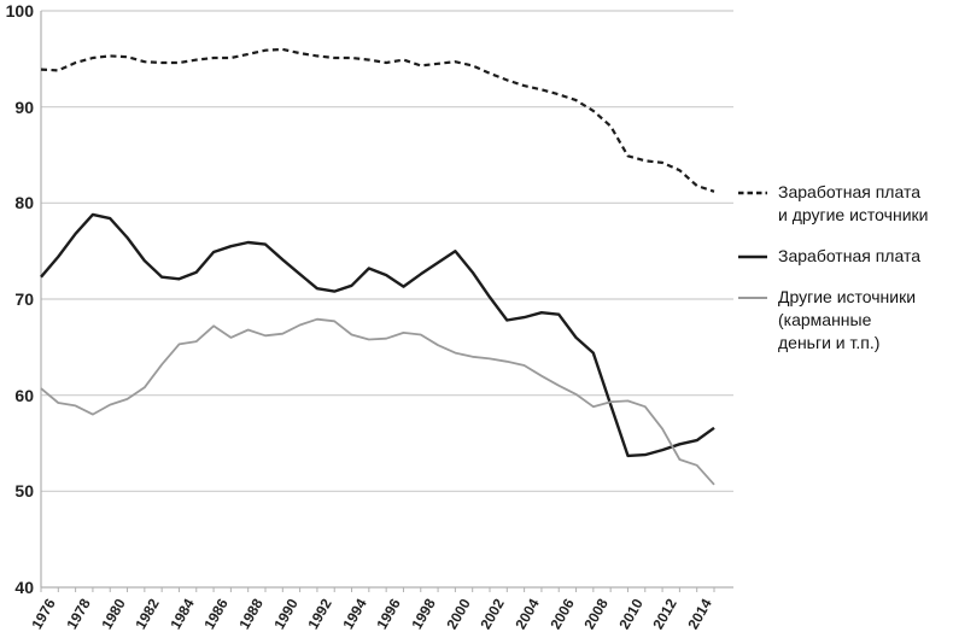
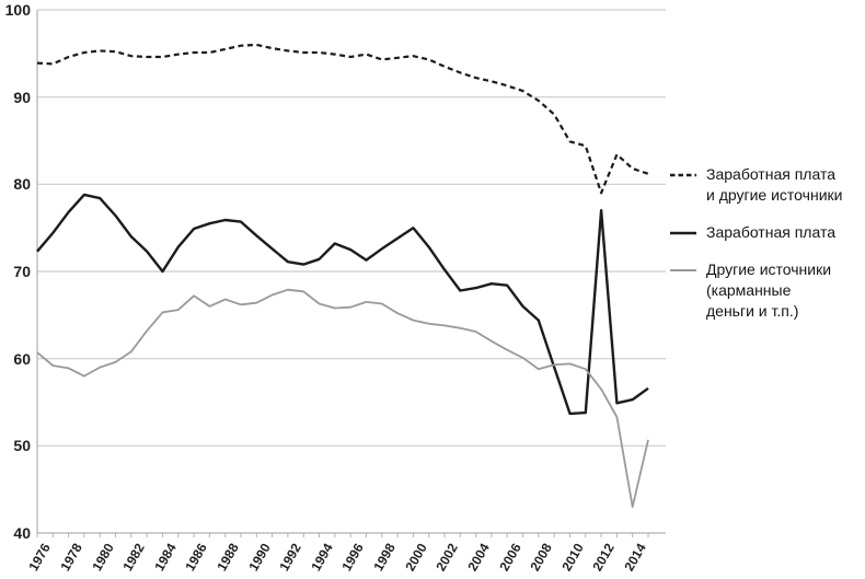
Заработная плата/1984: 72 -> 70
Заработная плата и другие источники/2012: 84 -> 79
Заработная плата/2012: 54 -> 77
Другие источники (карманные деньги и т.п.)/2014: 53 -> 43
